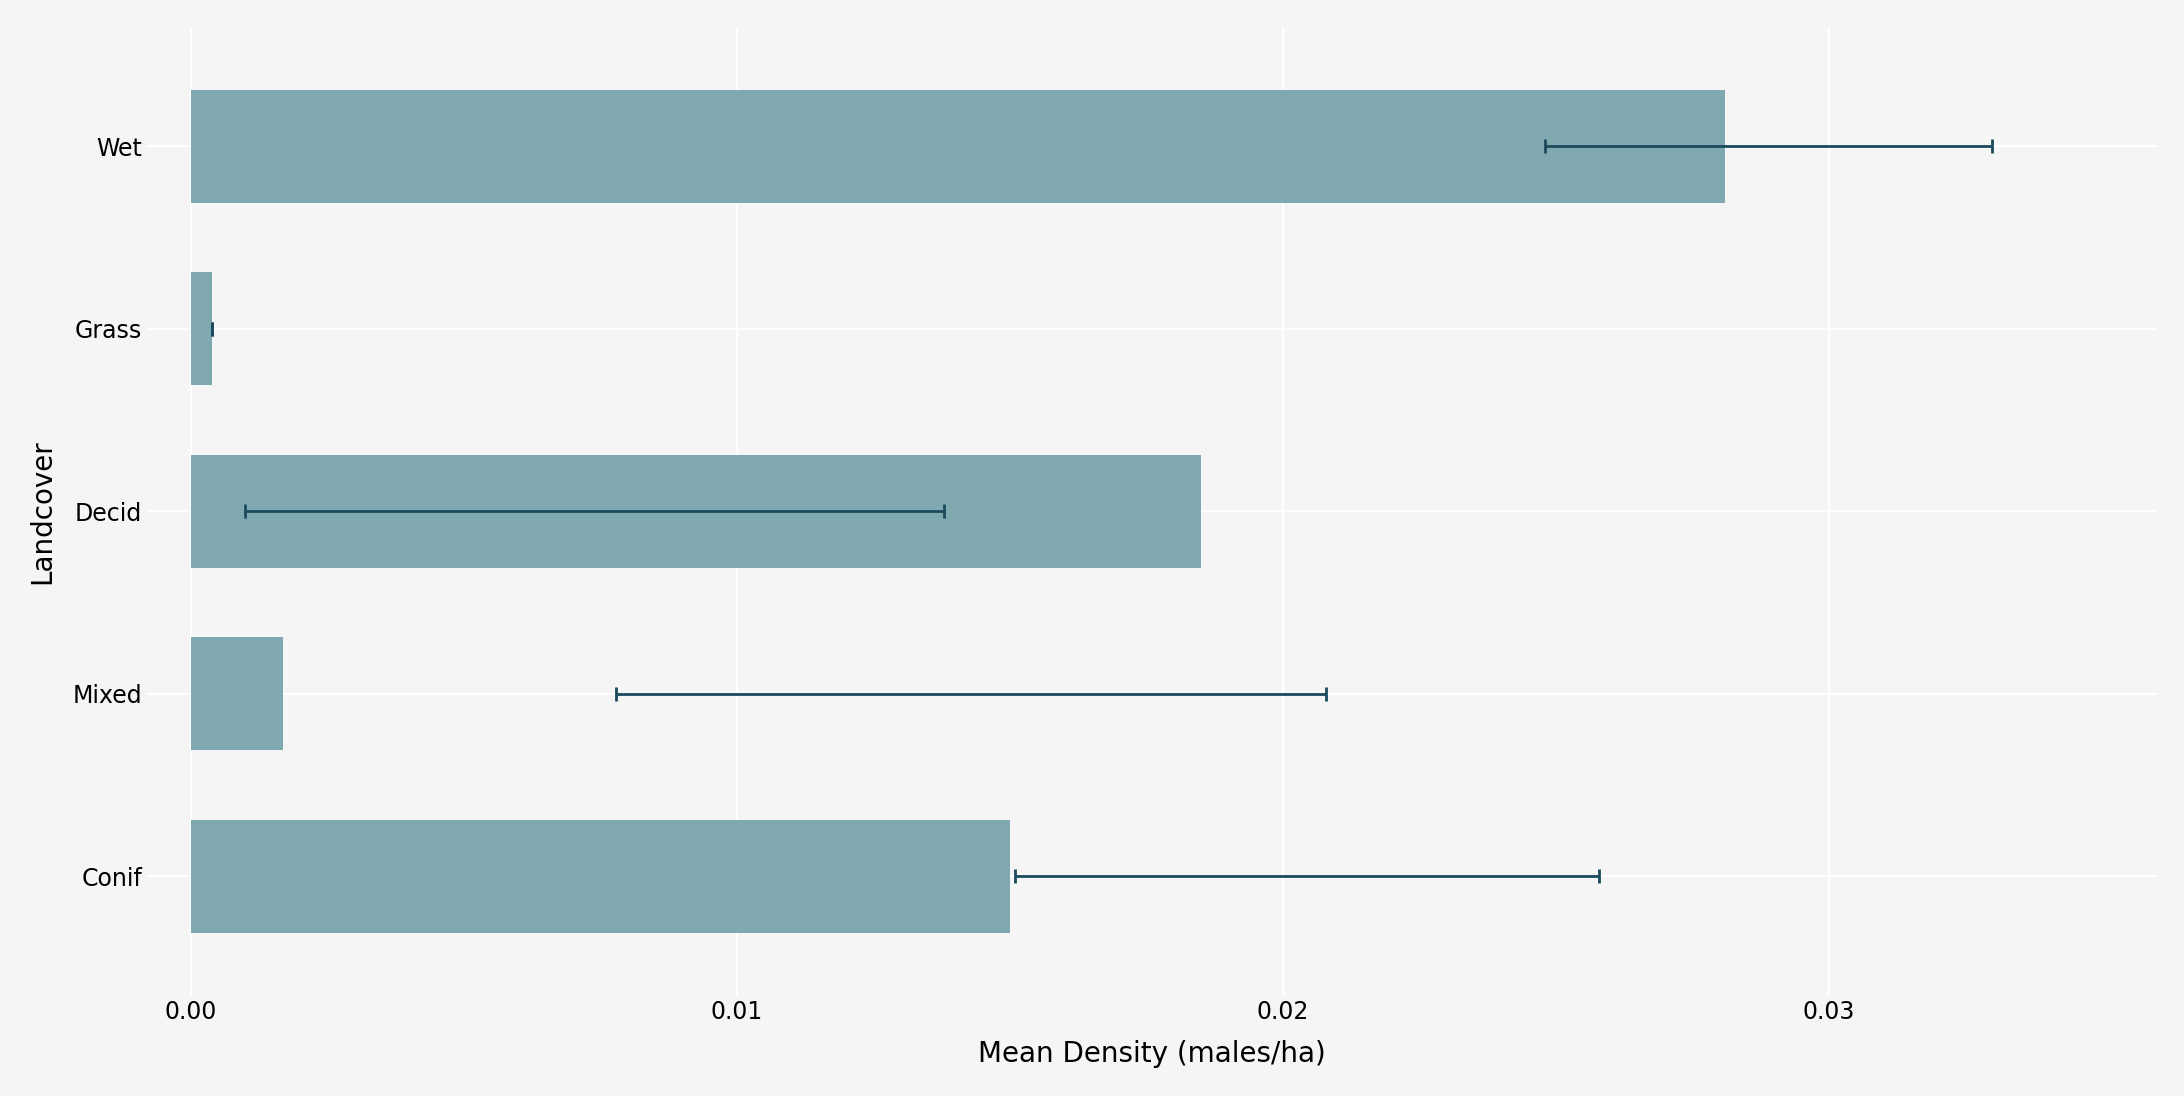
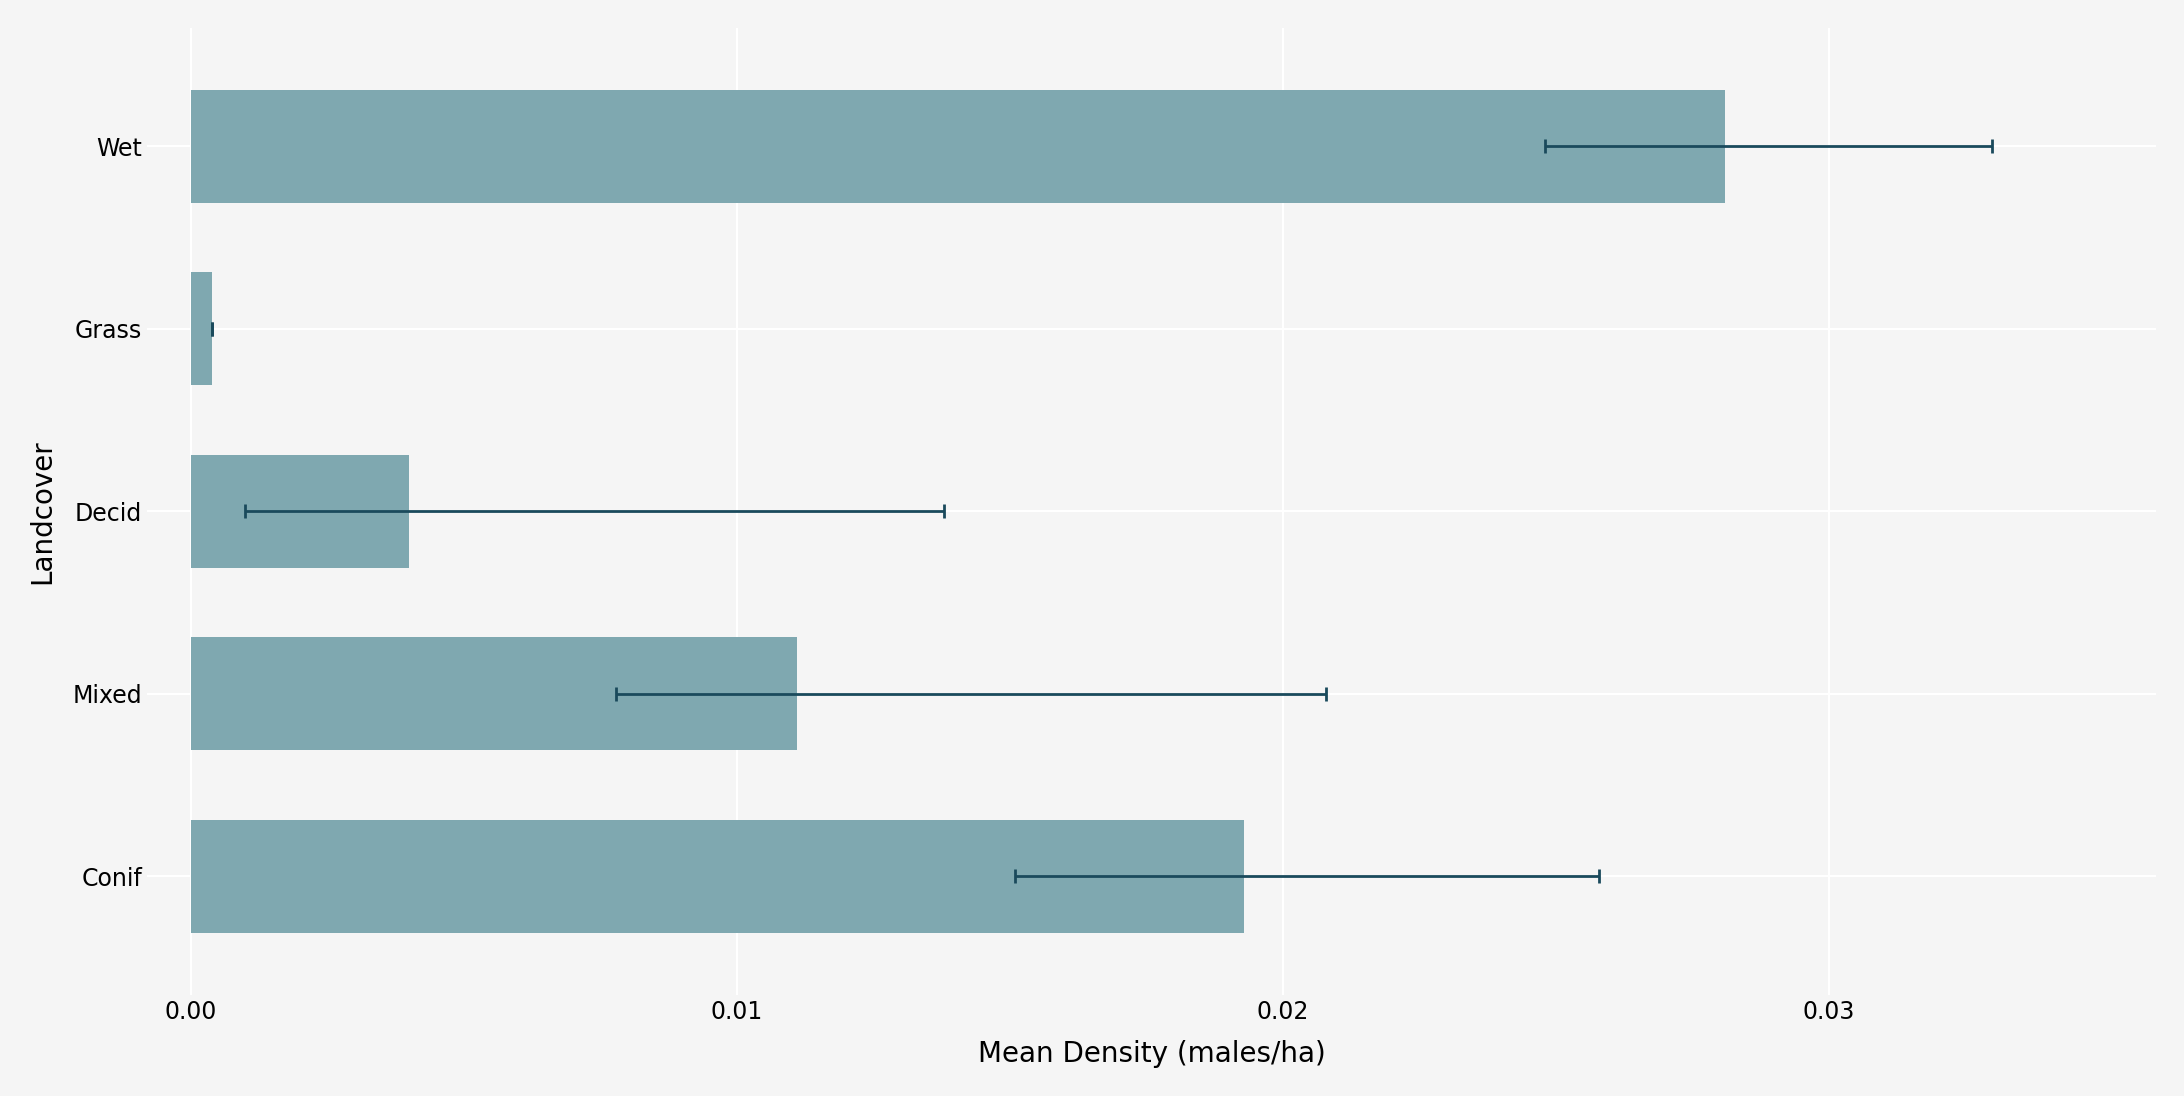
Decid: 0.0185 -> 0.0040
Mixed: 0.0017 -> 0.0111
Conif: 0.0150 -> 0.0193
